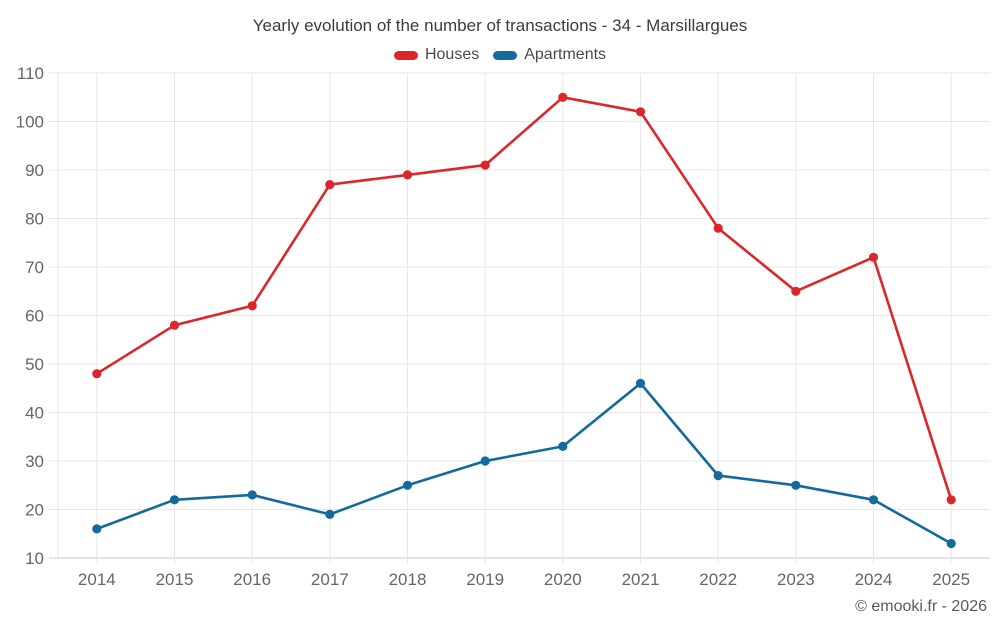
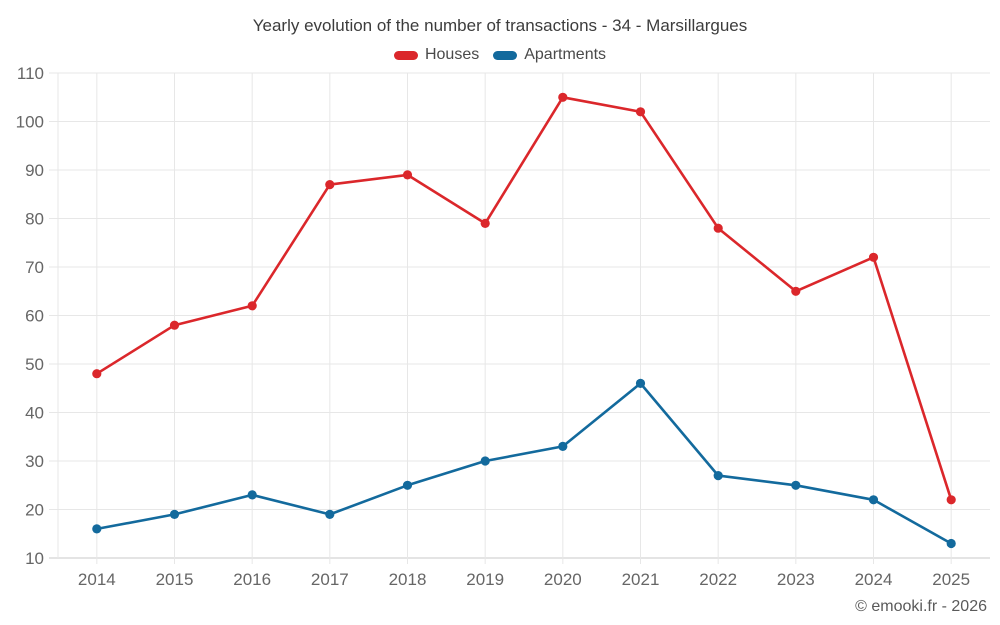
Apartments/2015: 22 -> 19
Houses/2019: 91 -> 79
